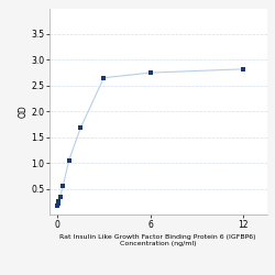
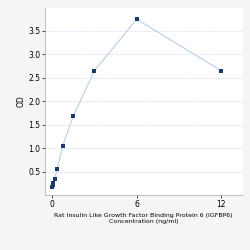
6: 2.75 -> 3.75
12: 2.82 -> 2.65
